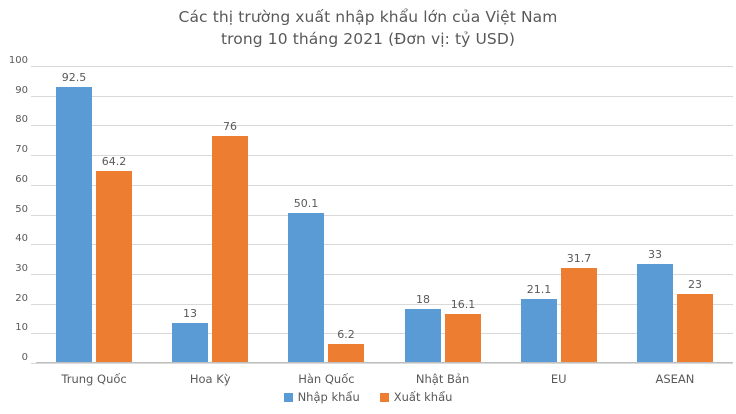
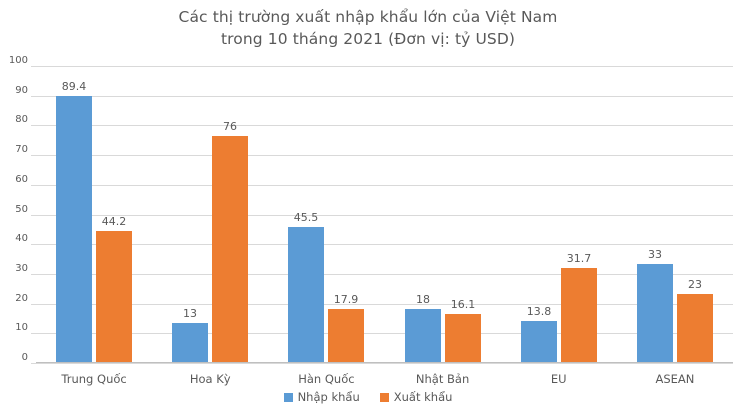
Nhập khẩu/Trung Quốc: 92.5 -> 89.4
Xuất khẩu/Trung Quốc: 64.2 -> 44.2
Nhập khẩu/Hàn Quốc: 50.1 -> 45.5
Xuất khẩu/Hàn Quốc: 6.2 -> 17.9
Nhập khẩu/EU: 21.1 -> 13.8
